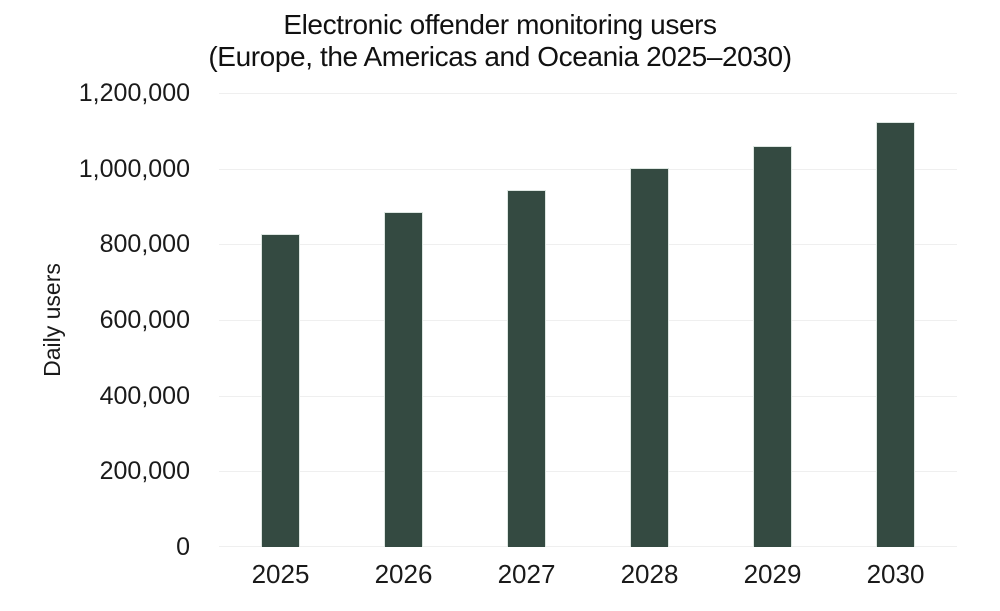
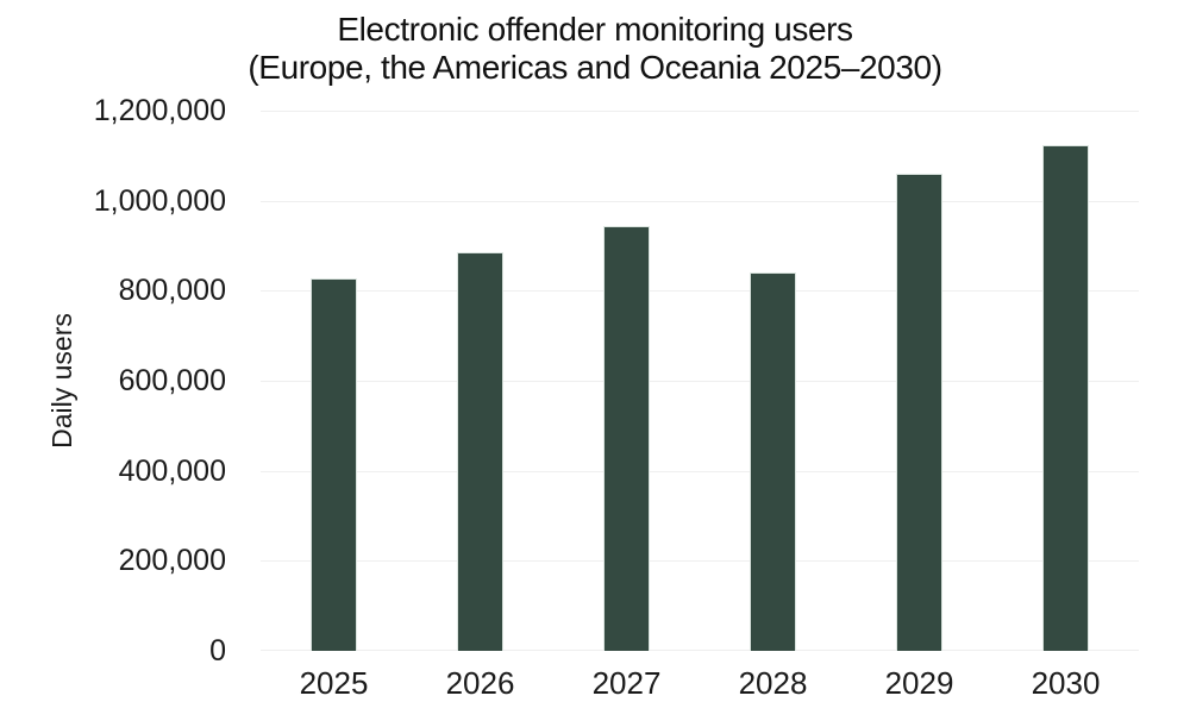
2028: 1000000 -> 840000
